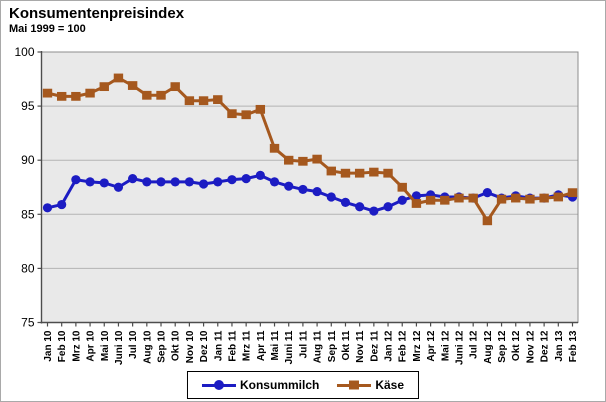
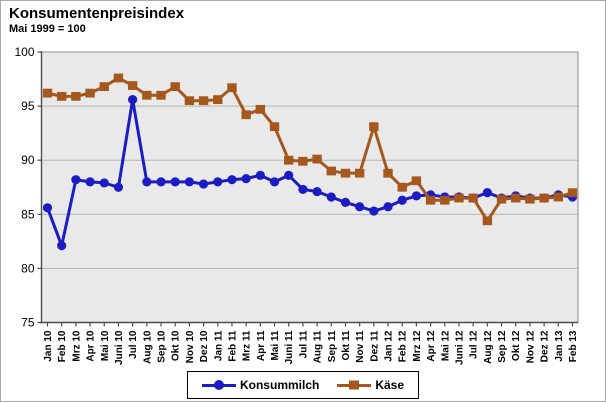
Konsummilch/Feb 10: 85.9 -> 82.1
Konsummilch/Jul 10: 88.3 -> 95.6
Käse/Feb 11: 94.3 -> 96.7
Käse/Mai 11: 91.1 -> 93.1
Konsummilch/Juni 11: 87.6 -> 88.6
Käse/Dez 11: 88.9 -> 93.1
Käse/Mrz 12: 86.0 -> 88.1
